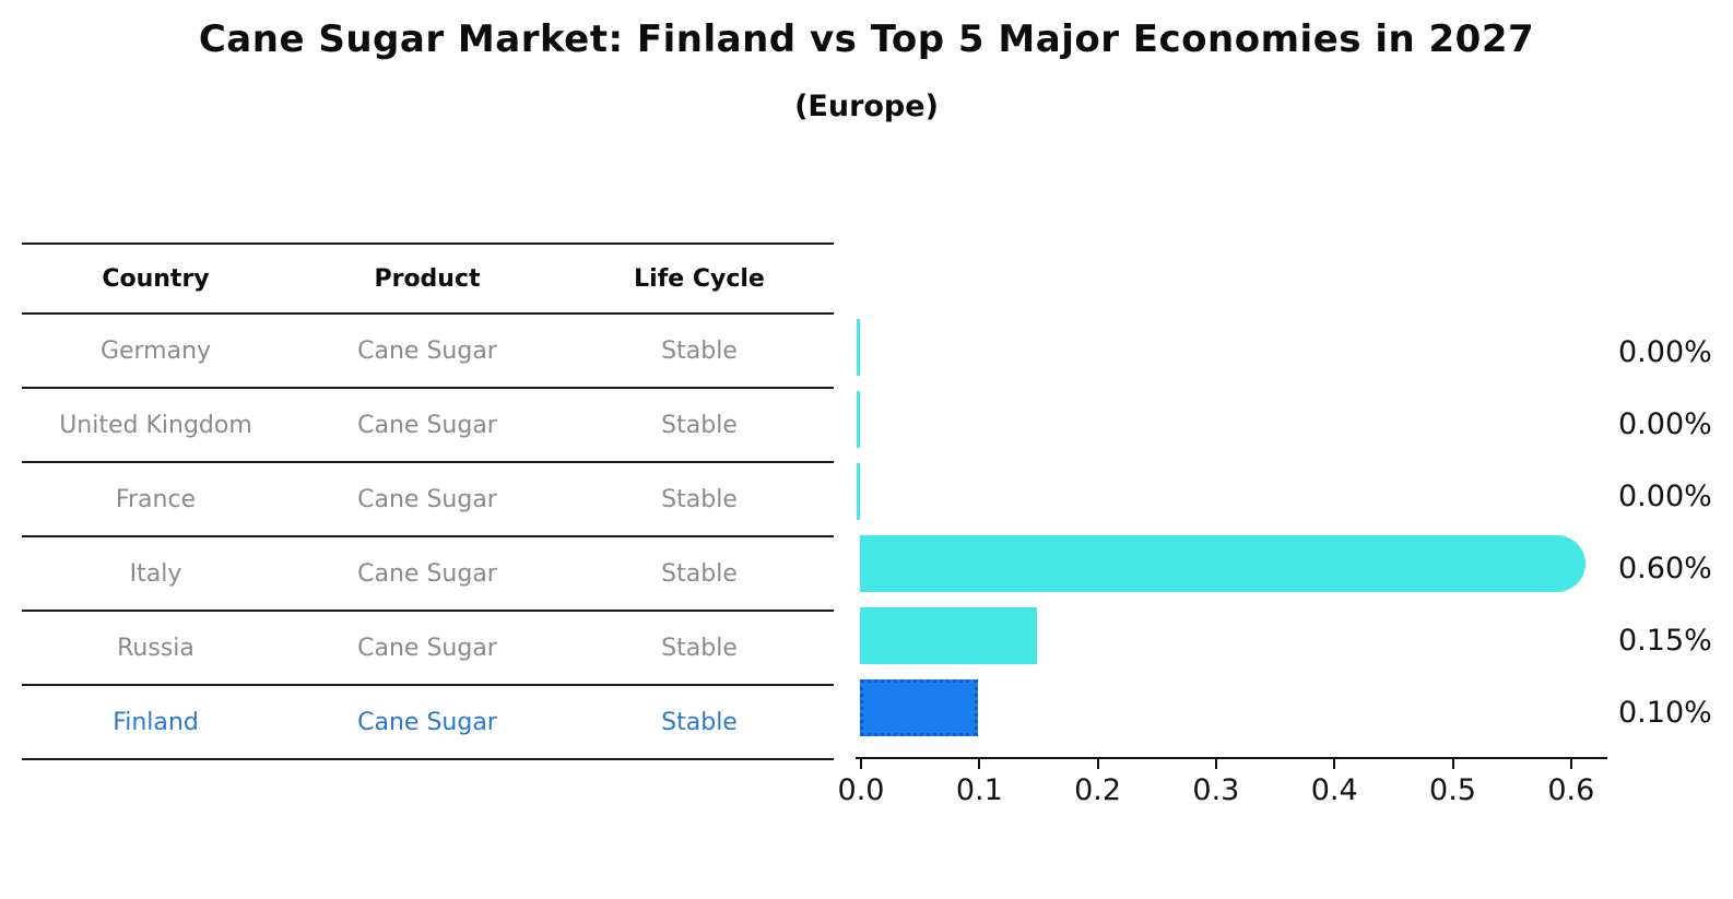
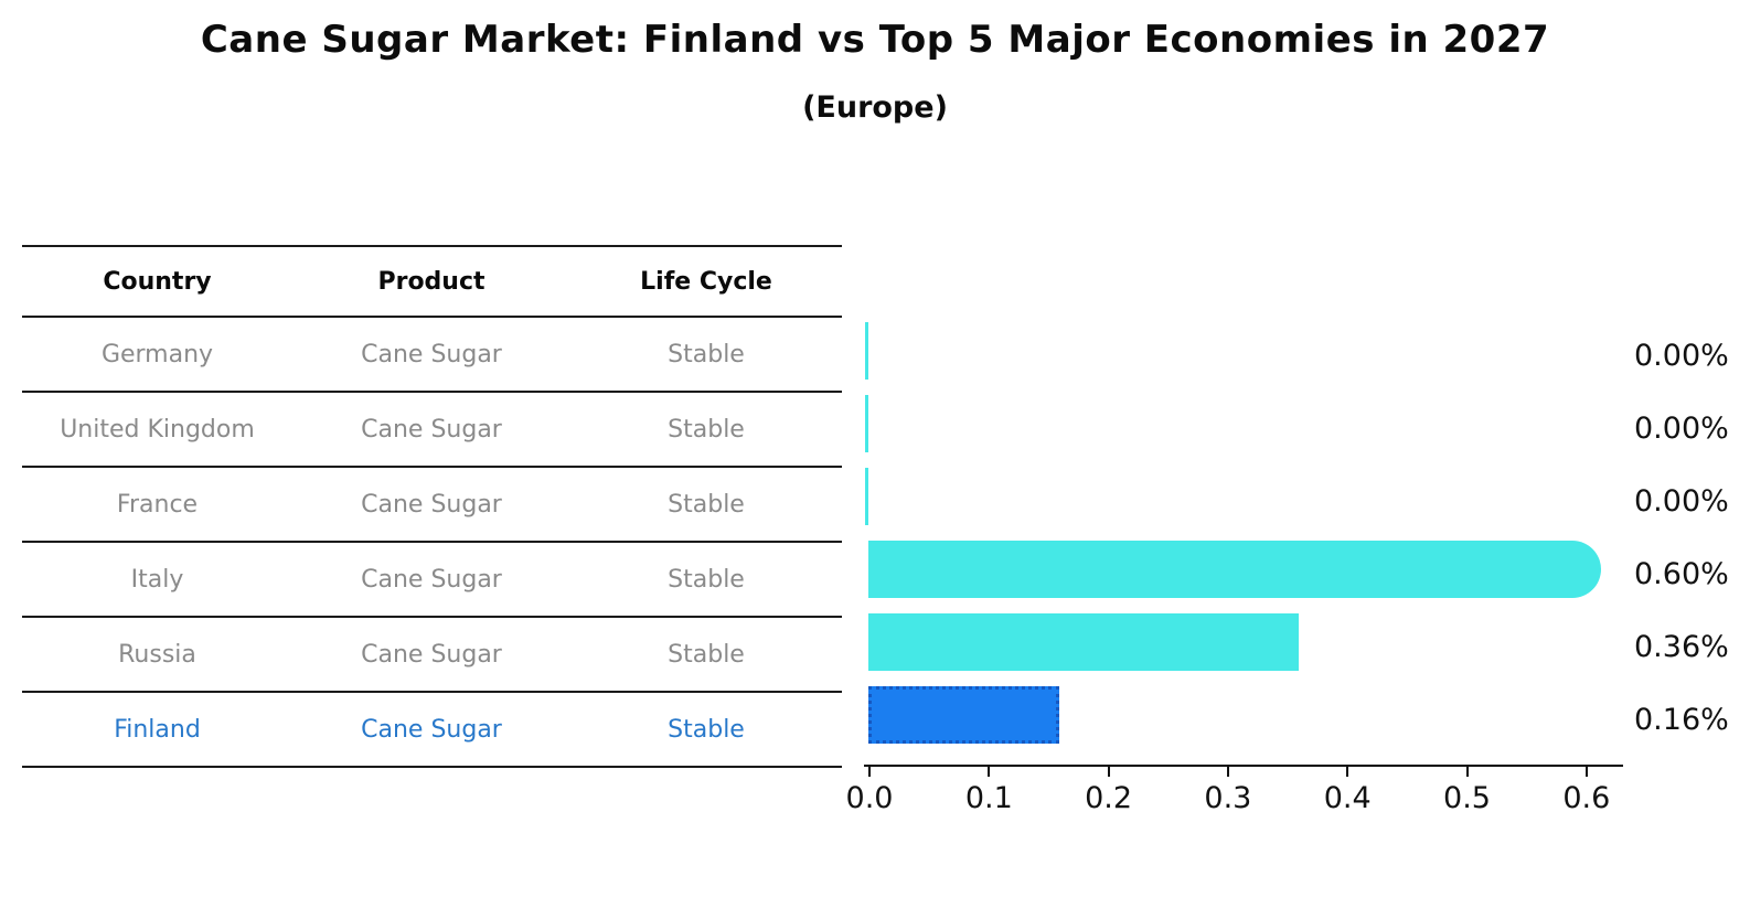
Russia: 0.15% -> 0.36%
Finland: 0.10% -> 0.16%
